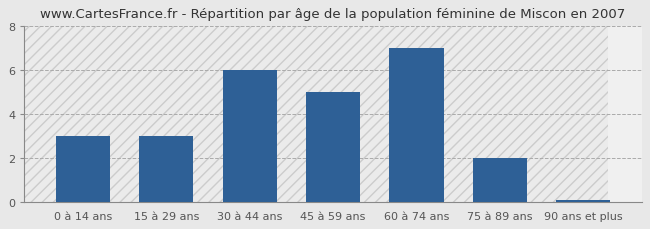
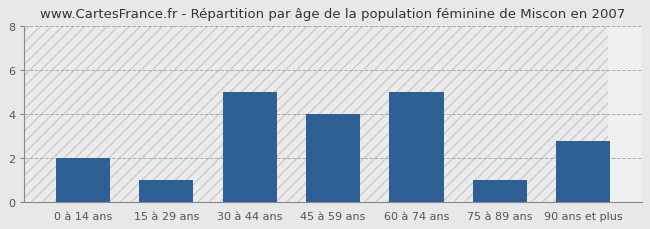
0 à 14 ans: 3.00 -> 2.00
15 à 29 ans: 3.00 -> 1.00
30 à 44 ans: 6.00 -> 5.00
45 à 59 ans: 5.00 -> 4.00
60 à 74 ans: 7.00 -> 5.00
75 à 89 ans: 2.00 -> 1.00
90 ans et plus: 0.08 -> 2.75
